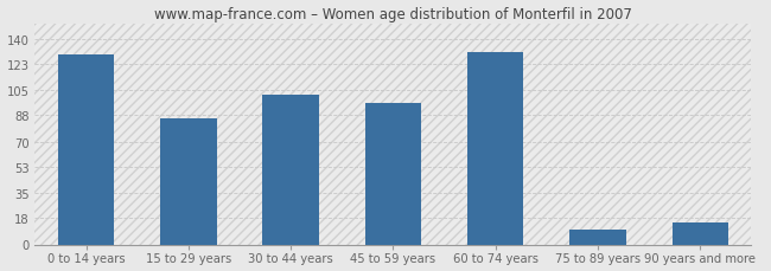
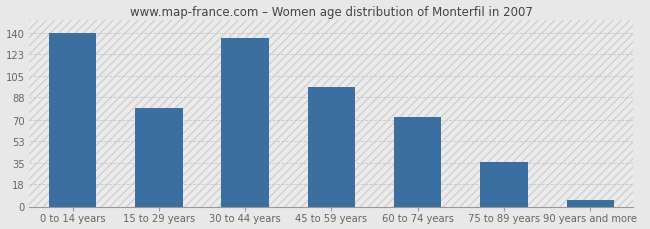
0 to 14 years: 129 -> 140
15 to 29 years: 86 -> 79
30 to 44 years: 102 -> 136
60 to 74 years: 131 -> 72
75 to 89 years: 10 -> 36
90 years and more: 15 -> 5
